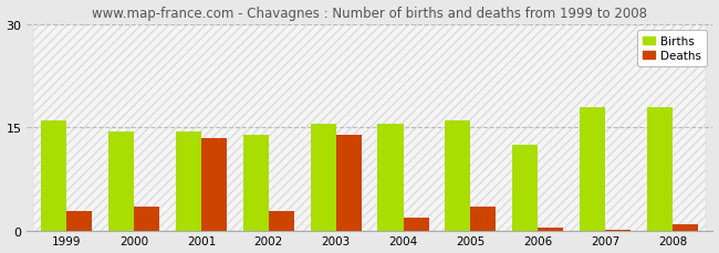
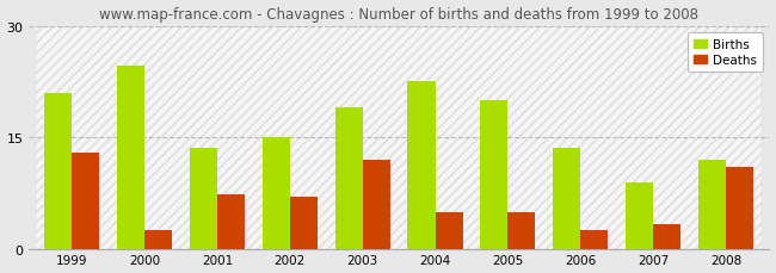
Births/1999: 16.0 -> 21.0
Deaths/1999: 3.0 -> 13.0
Births/2000: 14.5 -> 24.6
Deaths/2000: 3.5 -> 2.6
Births/2001: 14.5 -> 13.6
Deaths/2001: 13.5 -> 7.4
Births/2002: 14.0 -> 15.0
Deaths/2002: 3.0 -> 7.0
Births/2003: 15.5 -> 19.0
Deaths/2003: 14.0 -> 12.0
Births/2004: 15.5 -> 22.6
Deaths/2004: 2.0 -> 5.0
Births/2005: 16.0 -> 20.0
Deaths/2005: 3.5 -> 5.0
Births/2006: 12.5 -> 13.6
Deaths/2006: 0.5 -> 2.6
Births/2007: 18.0 -> 9.0
Deaths/2007: 0.2 -> 3.4
Births/2008: 18.0 -> 12.0
Deaths/2008: 1.0 -> 11.0
